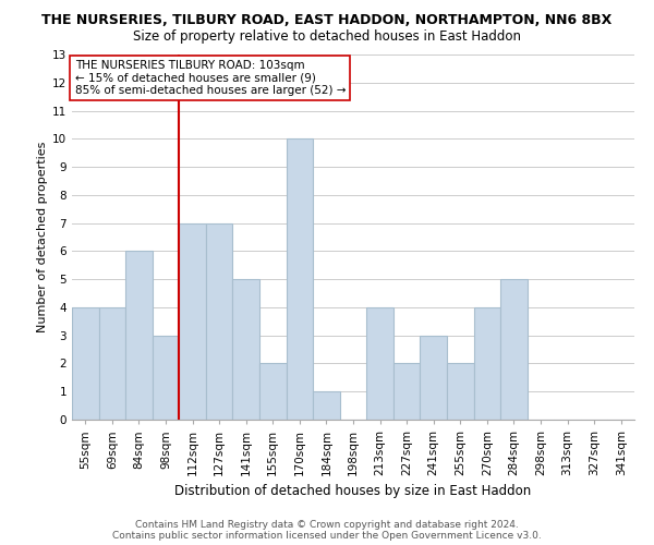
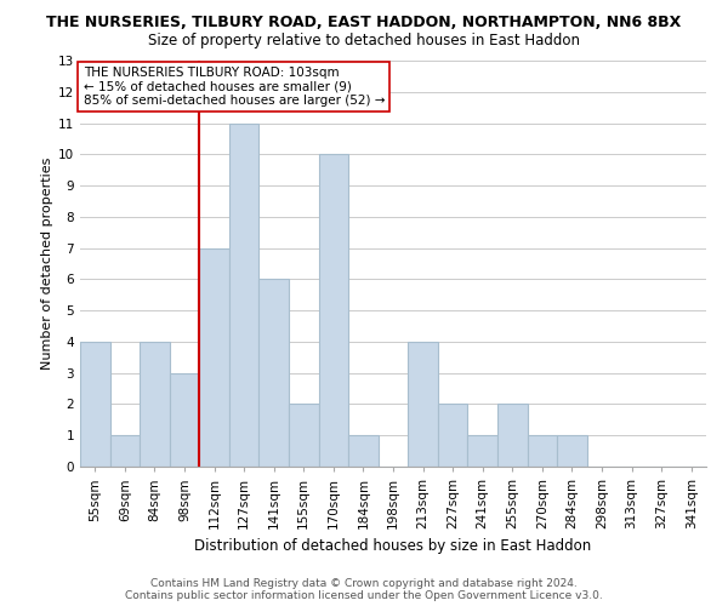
69sqm: 4 -> 1
84sqm: 6 -> 4
127sqm: 7 -> 11
141sqm: 5 -> 6
241sqm: 3 -> 1
270sqm: 4 -> 1
284sqm: 5 -> 1
